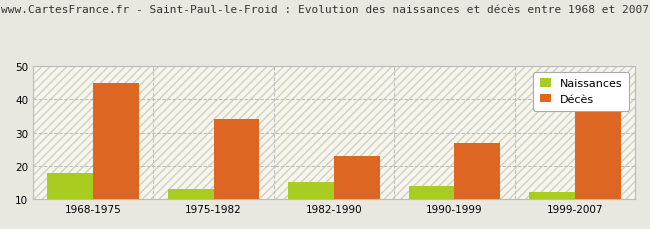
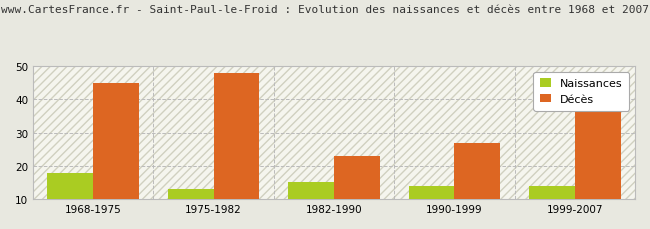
Décès/1975-1982: 34 -> 48
Naissances/1999-2007: 12 -> 14
